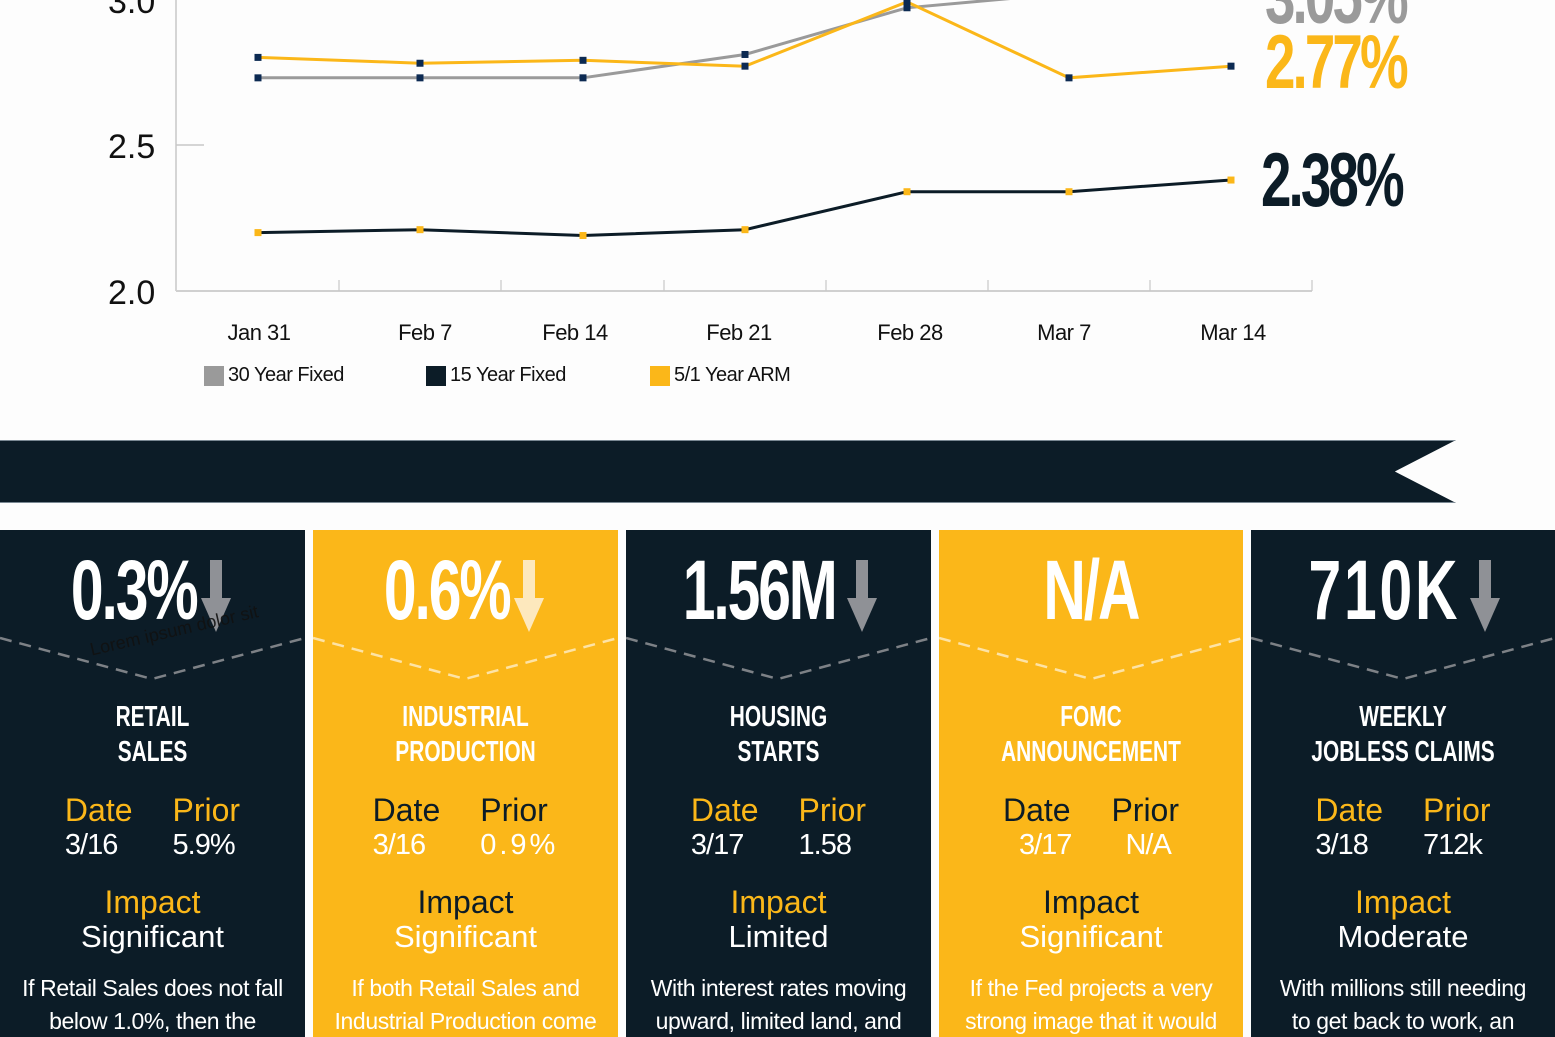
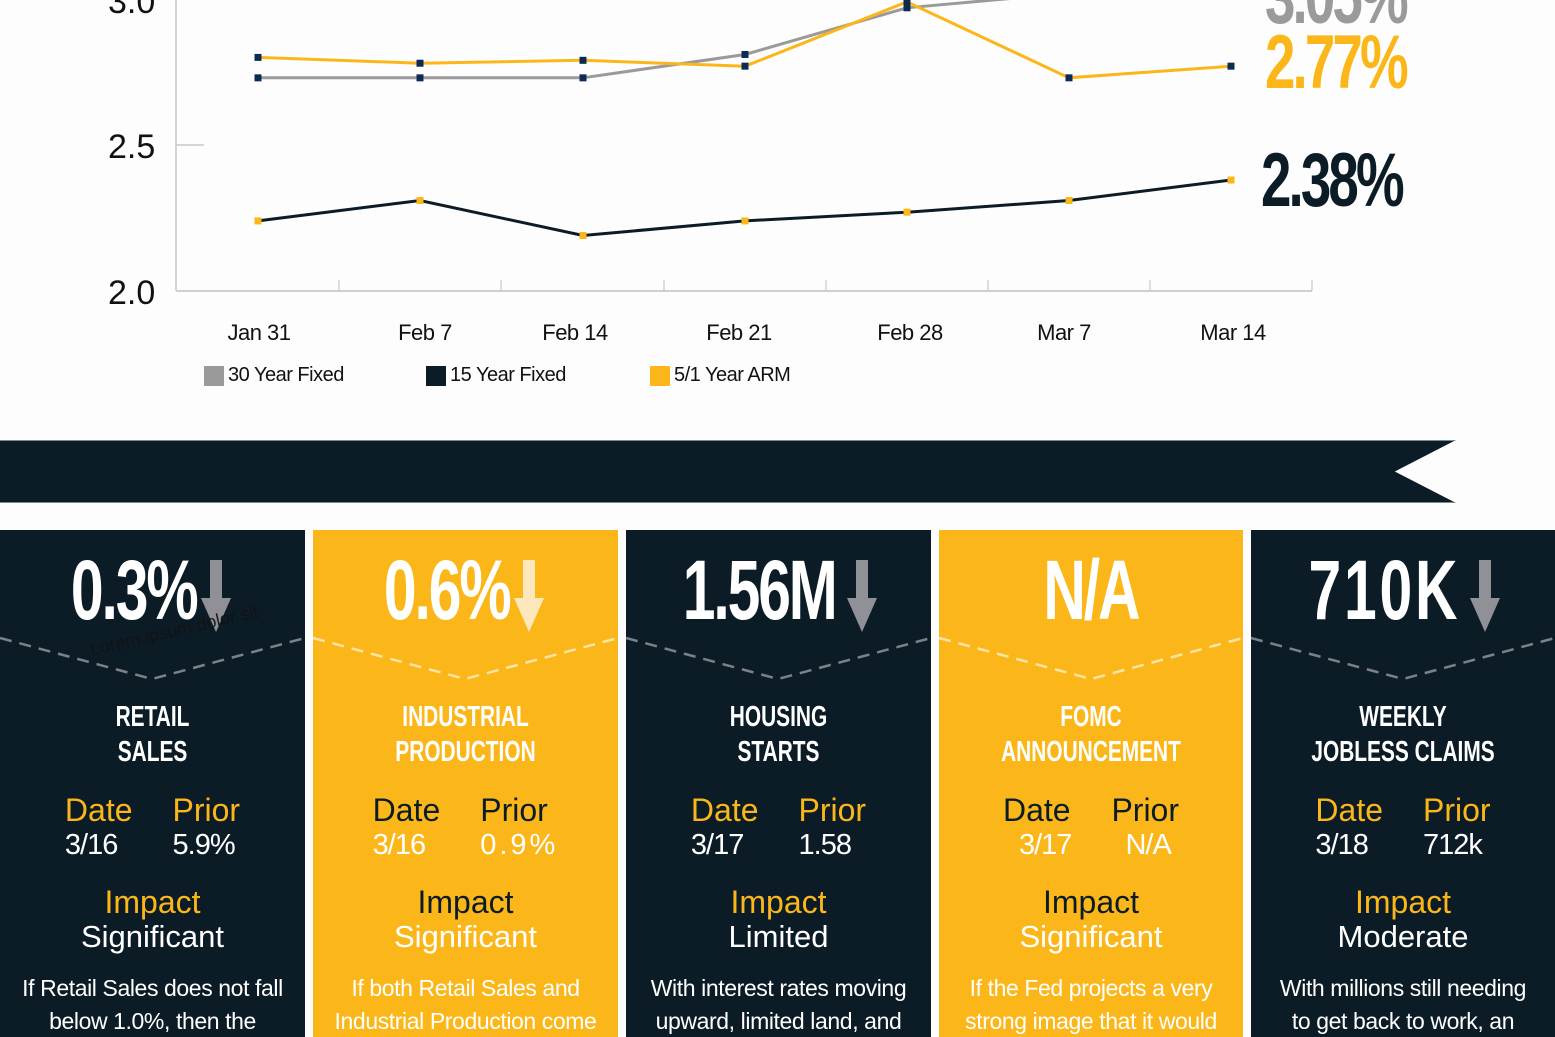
15 Year Fixed/Jan 31: 2.20 -> 2.24
15 Year Fixed/Feb 7: 2.21 -> 2.31
15 Year Fixed/Feb 21: 2.21 -> 2.24
15 Year Fixed/Feb 28: 2.34 -> 2.27
15 Year Fixed/Mar 7: 2.34 -> 2.31
